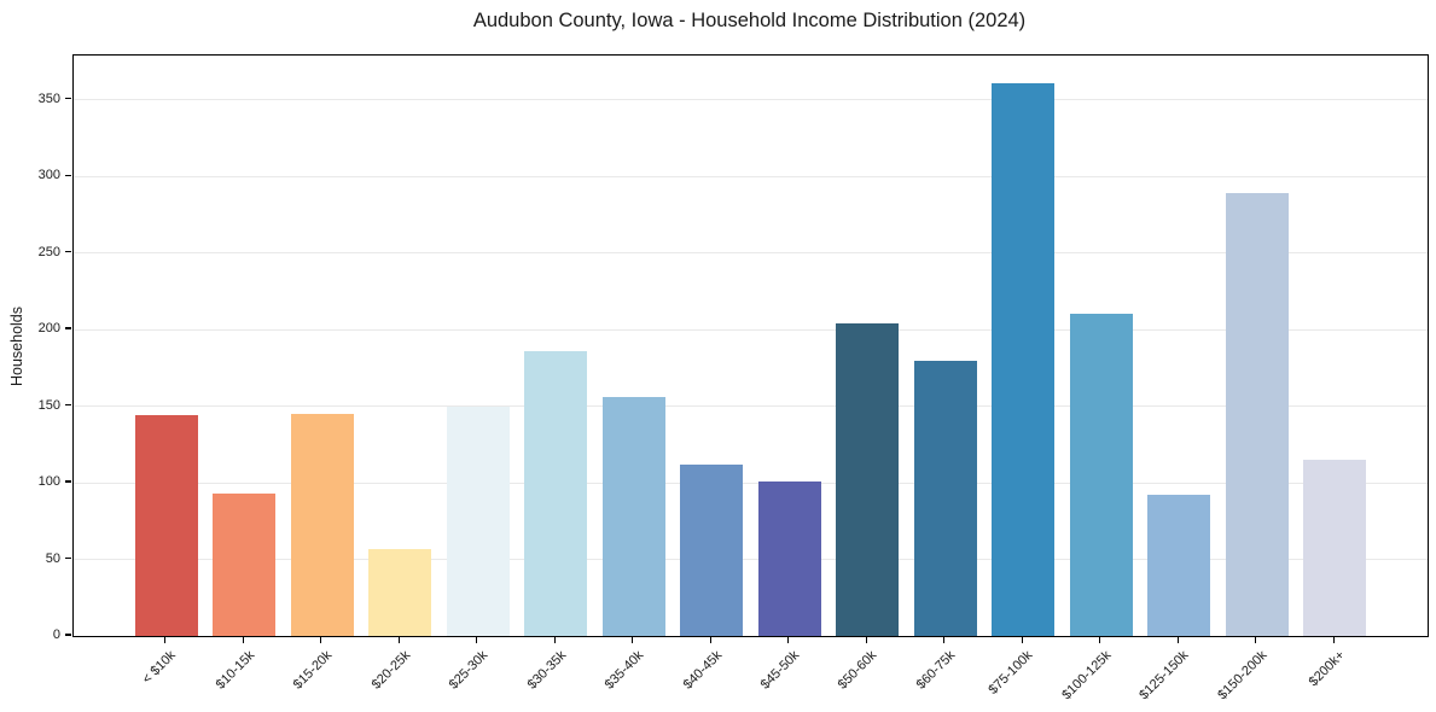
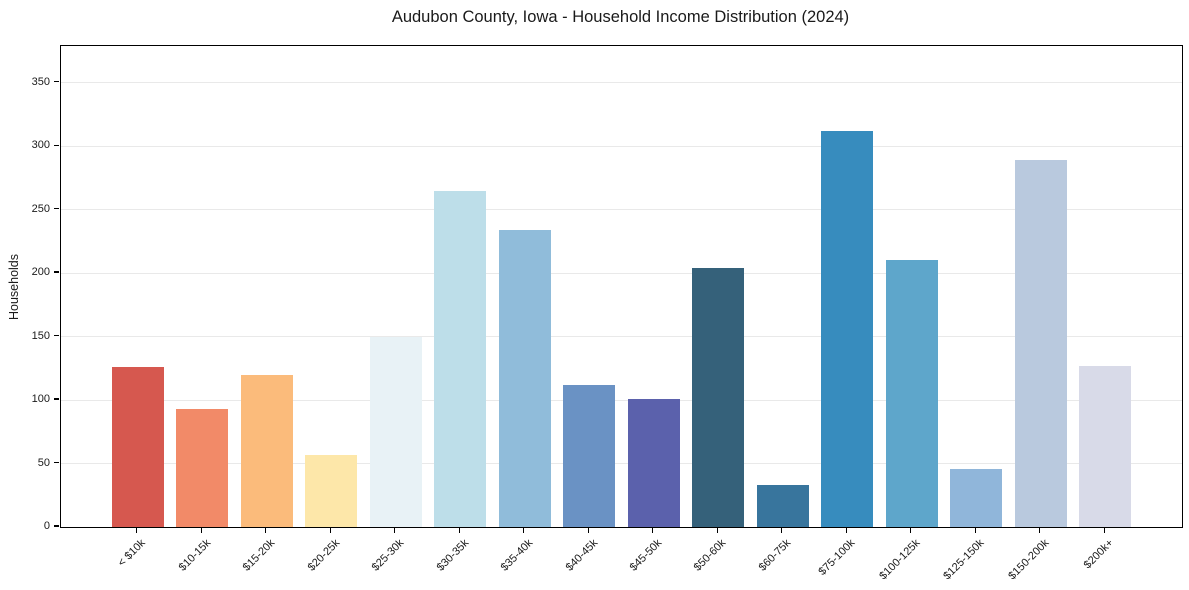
< $10k: 144 -> 126
$15-20k: 145 -> 120
$30-35k: 186 -> 265
$35-40k: 156 -> 234
$60-75k: 180 -> 33
$75-100k: 361 -> 312
$125-150k: 92 -> 46
$200k+: 115 -> 127
